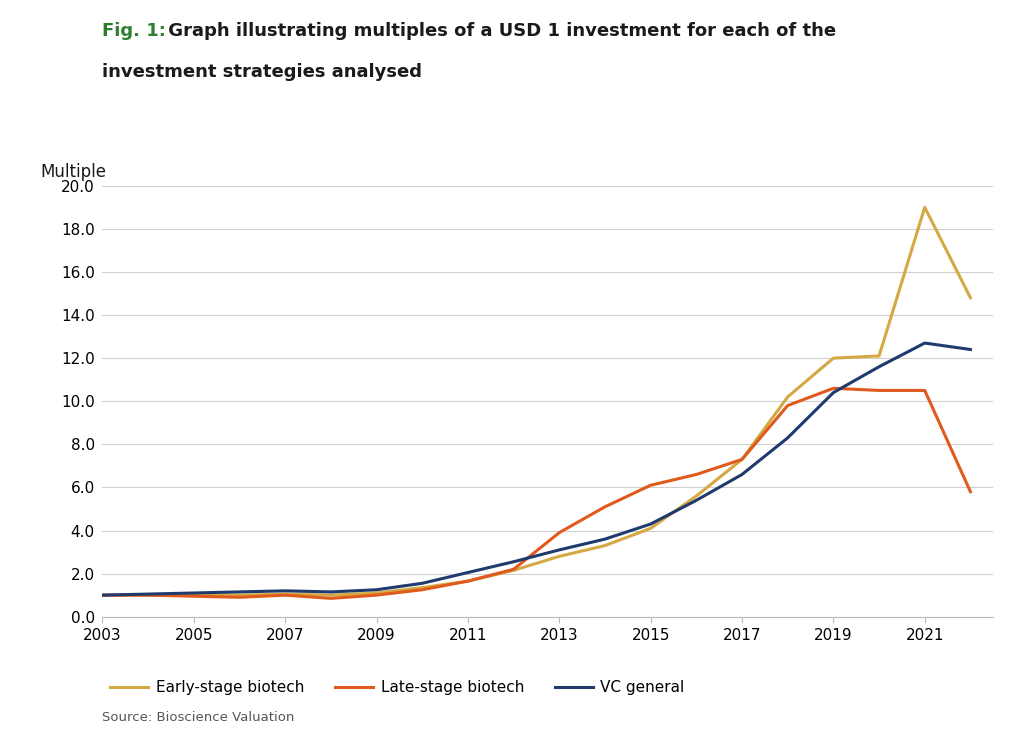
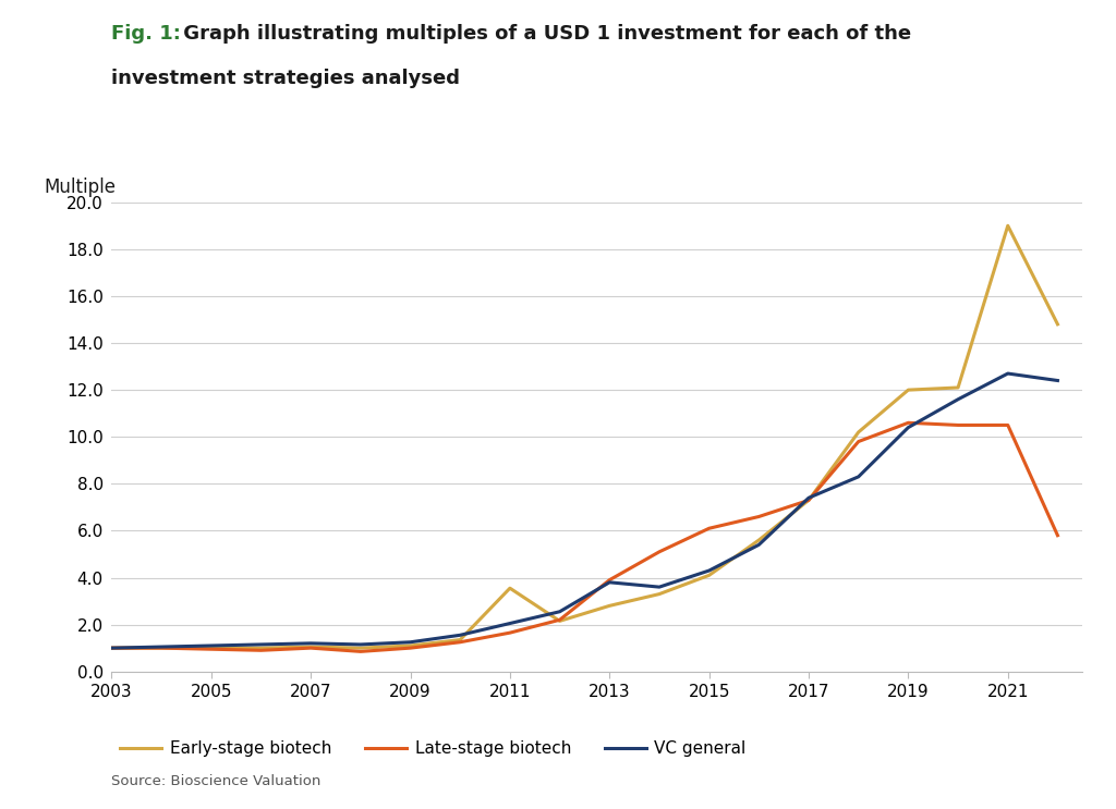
Early-stage biotech/2011: 1.65 -> 3.55
VC general/2013: 3.10 -> 3.80
VC general/2017: 6.60 -> 7.40
